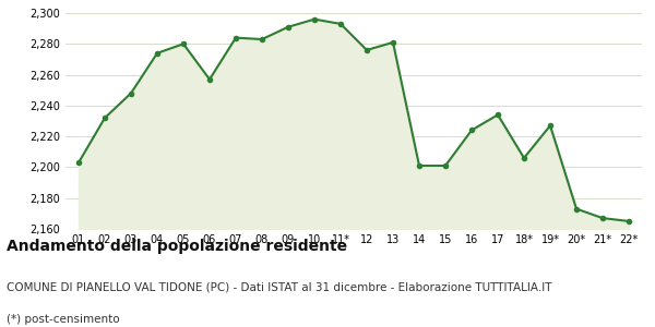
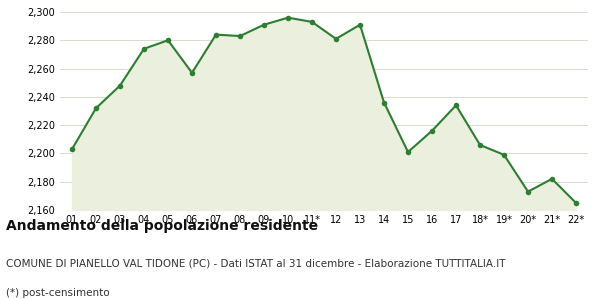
12: 2,276 -> 2,281
13: 2,281 -> 2,291
14: 2,201 -> 2,236
16: 2,224 -> 2,216
19*: 2,227 -> 2,199
21*: 2,167 -> 2,182
